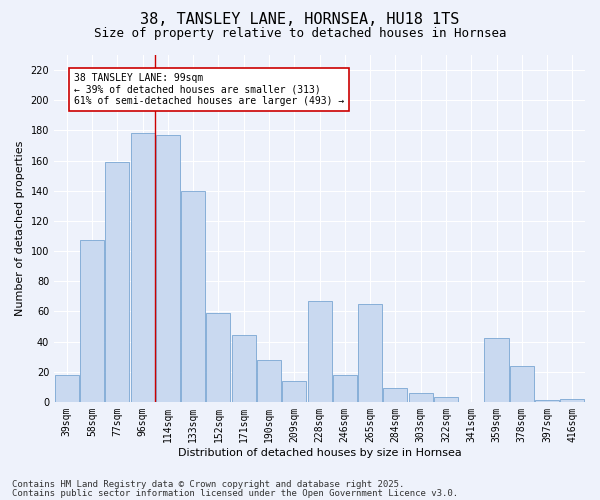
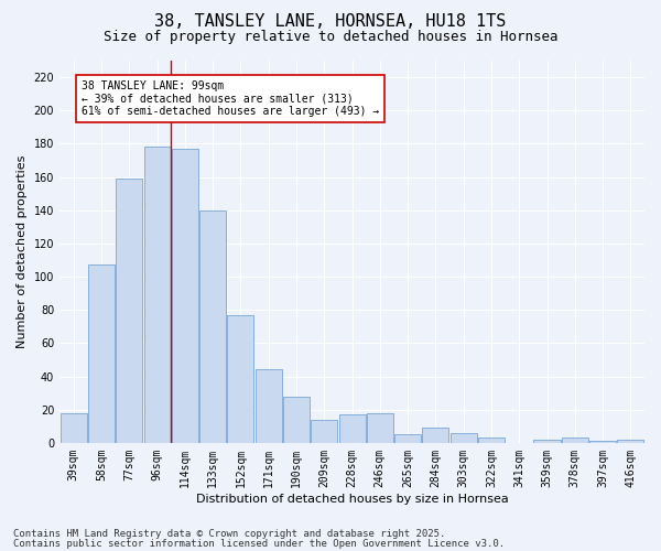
152sqm: 59 -> 77
228sqm: 67 -> 17
265sqm: 65 -> 5
359sqm: 42 -> 2
378sqm: 24 -> 3
